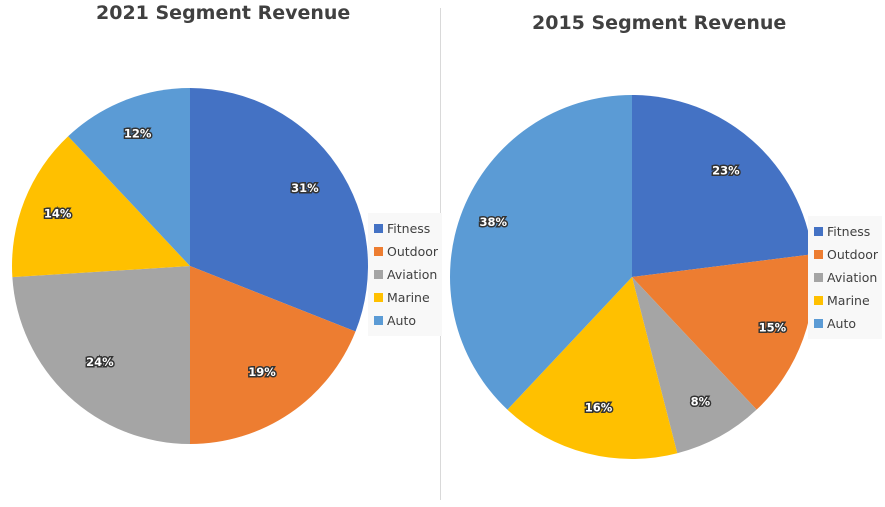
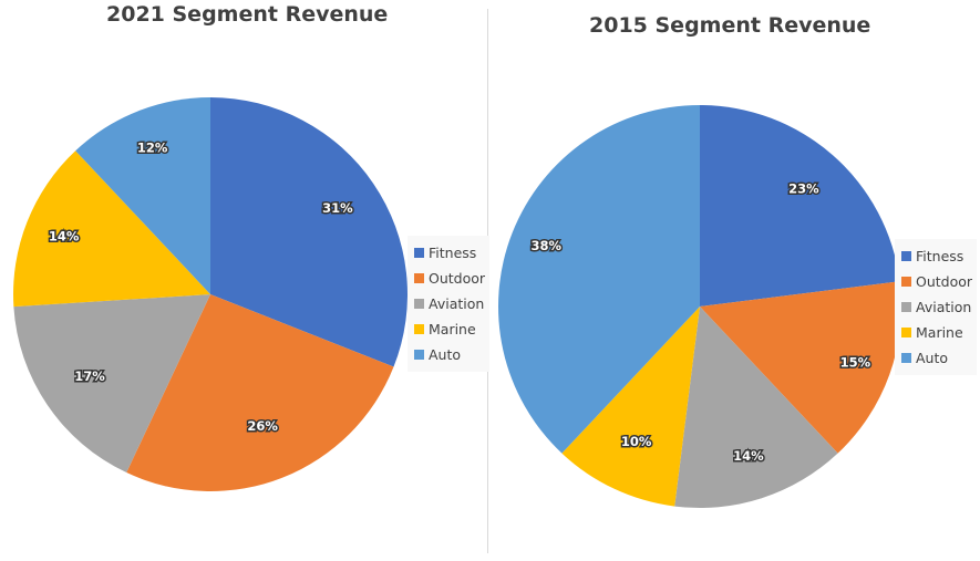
2021 Segment Revenue/Outdoor: 19% -> 26%
2021 Segment Revenue/Aviation: 24% -> 17%
2015 Segment Revenue/Aviation: 8% -> 14%
2015 Segment Revenue/Marine: 16% -> 10%
